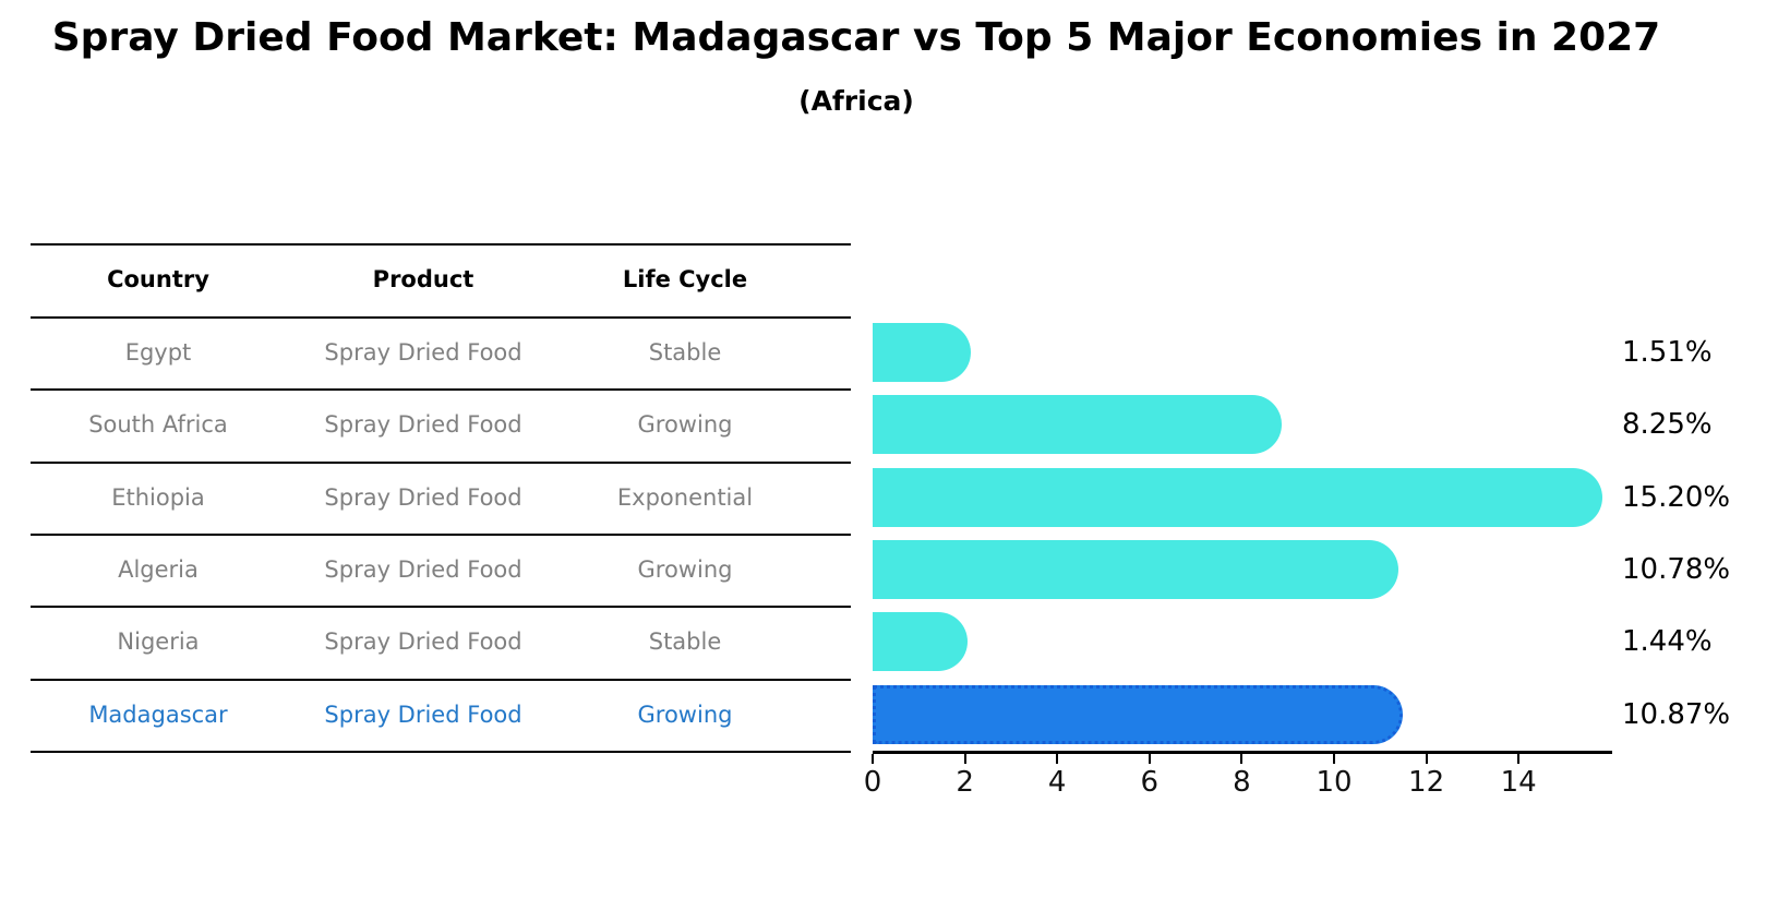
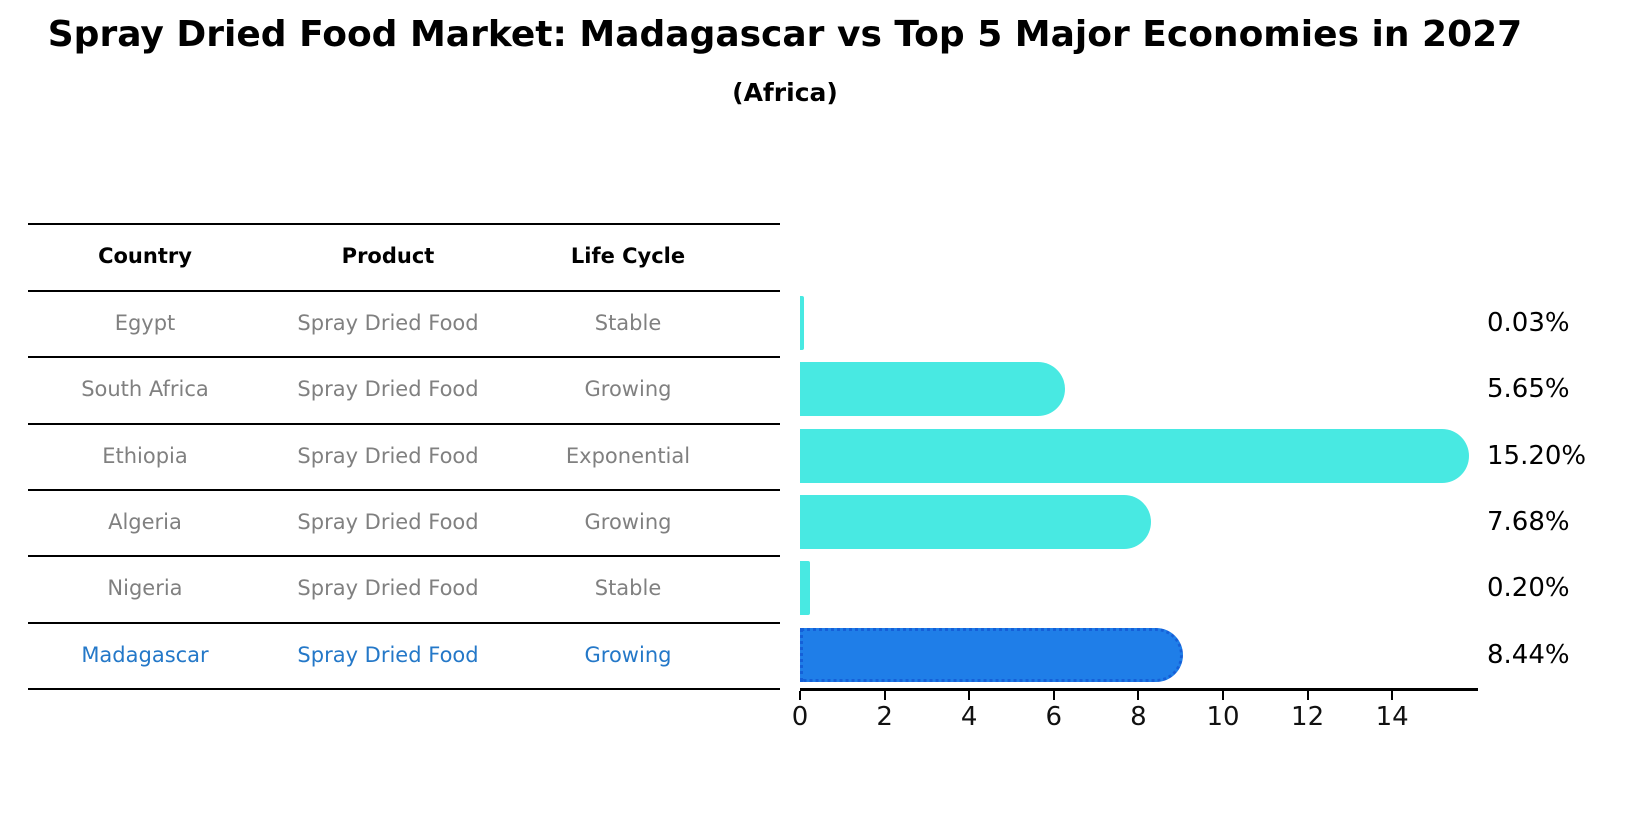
Egypt: 1.51% -> 0.03%
South Africa: 8.25% -> 5.65%
Algeria: 10.78% -> 7.68%
Nigeria: 1.44% -> 0.20%
Madagascar: 10.87% -> 8.44%
